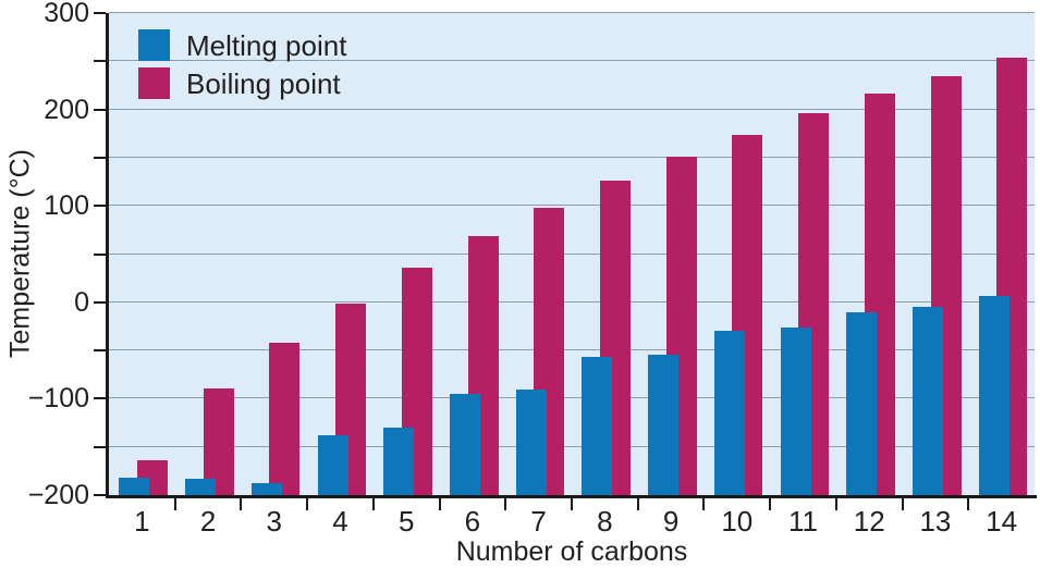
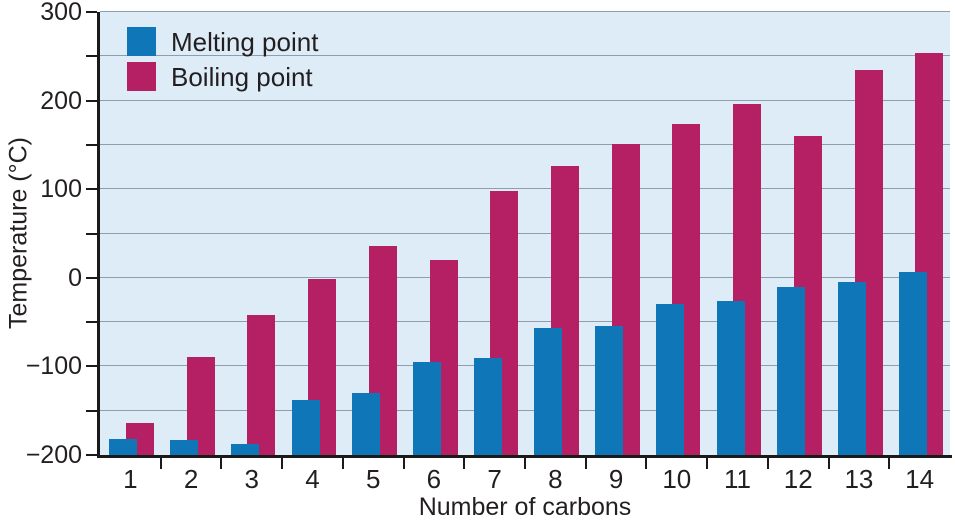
Boiling point/6: 70 -> 20
Boiling point/12: 220 -> 160
